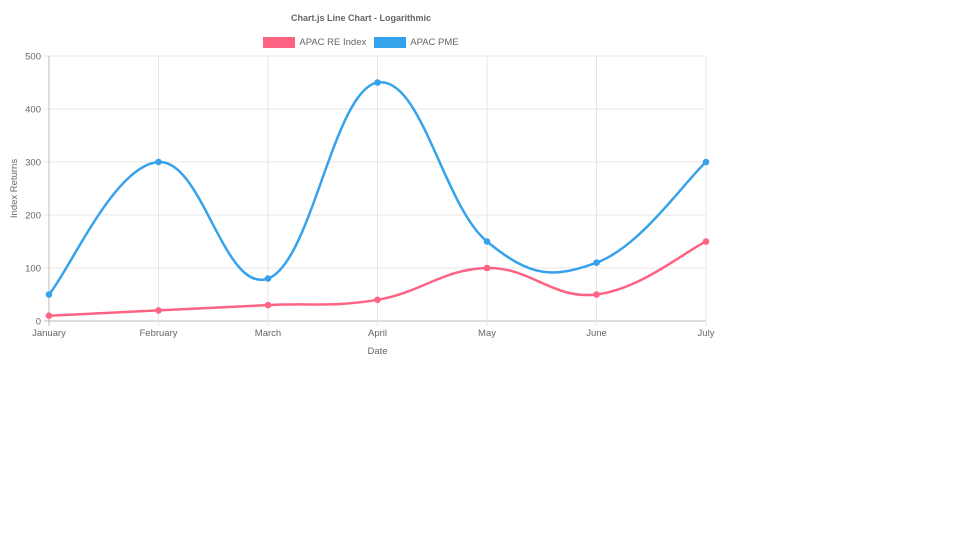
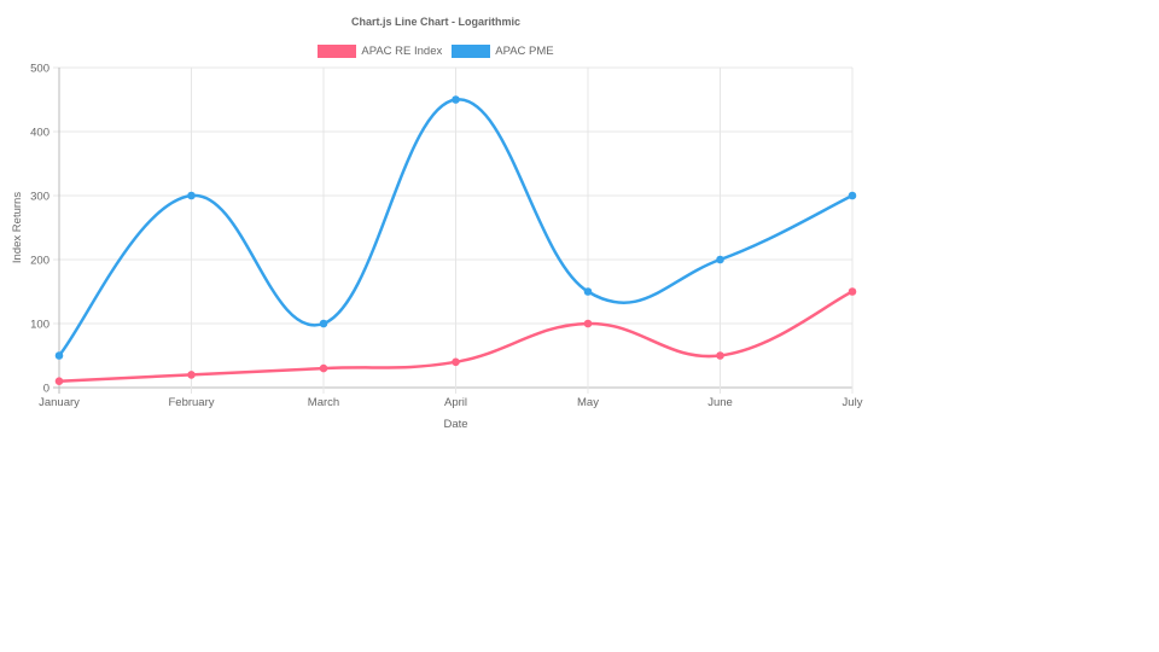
APAC PME/March: 80 -> 100
APAC PME/June: 110 -> 200
